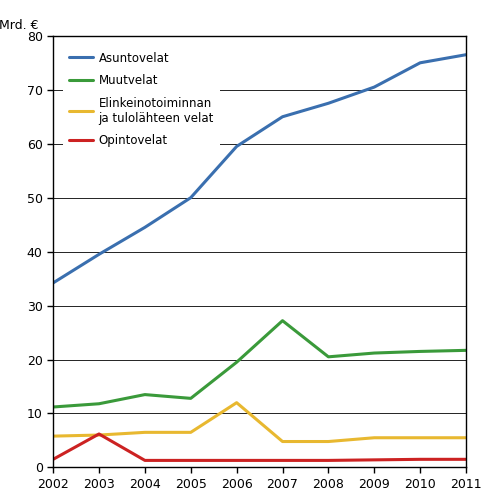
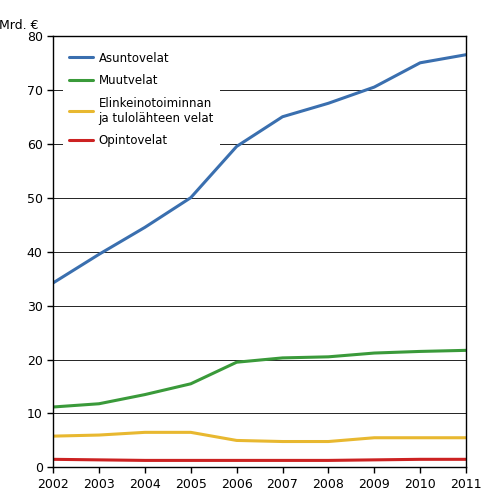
Opintovelat/2003: 6.2 -> 1.4
Muutvelat/2005: 12.8 -> 15.5
Elinkeinotoiminnan ja tulolähteen velat/2006: 12.0 -> 5.0
Muutvelat/2007: 27.2 -> 20.3
